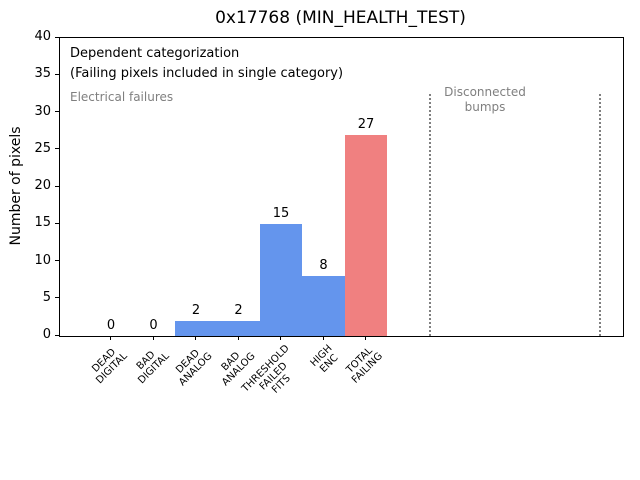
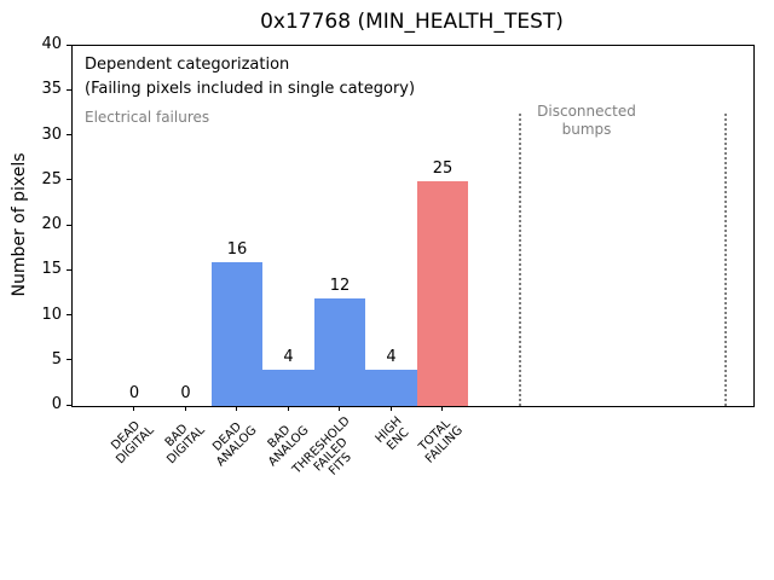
DEAD ANALOG: 2 -> 16
BAD ANALOG: 2 -> 4
THRESHOLD FAILED FITS: 15 -> 12
HIGH ENC: 8 -> 4
TOTAL FAILING: 27 -> 25
